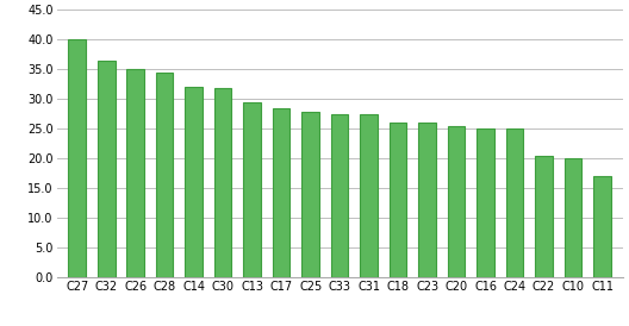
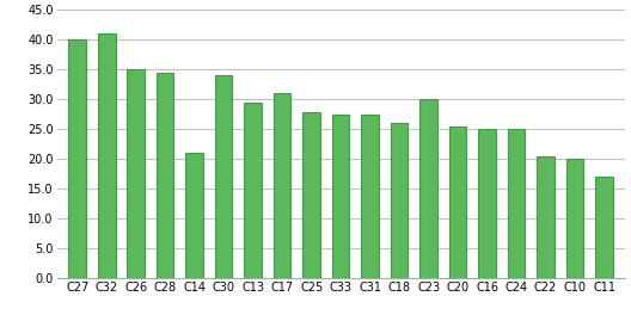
C32: 36.4 -> 41.0
C14: 32.1 -> 21.0
C30: 31.9 -> 34.0
C17: 28.5 -> 31.0
C23: 26.0 -> 30.0
